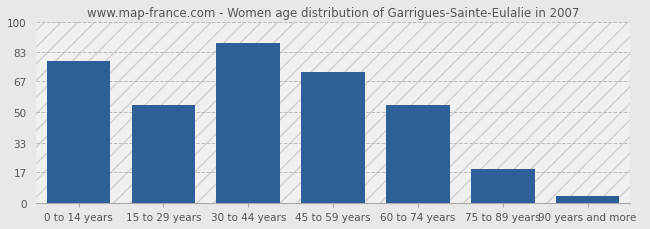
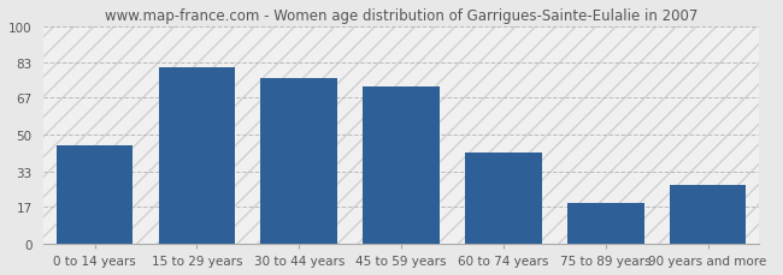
0 to 14 years: 78 -> 45
15 to 29 years: 54 -> 81
30 to 44 years: 88 -> 76
60 to 74 years: 54 -> 42
90 years and more: 4 -> 27
